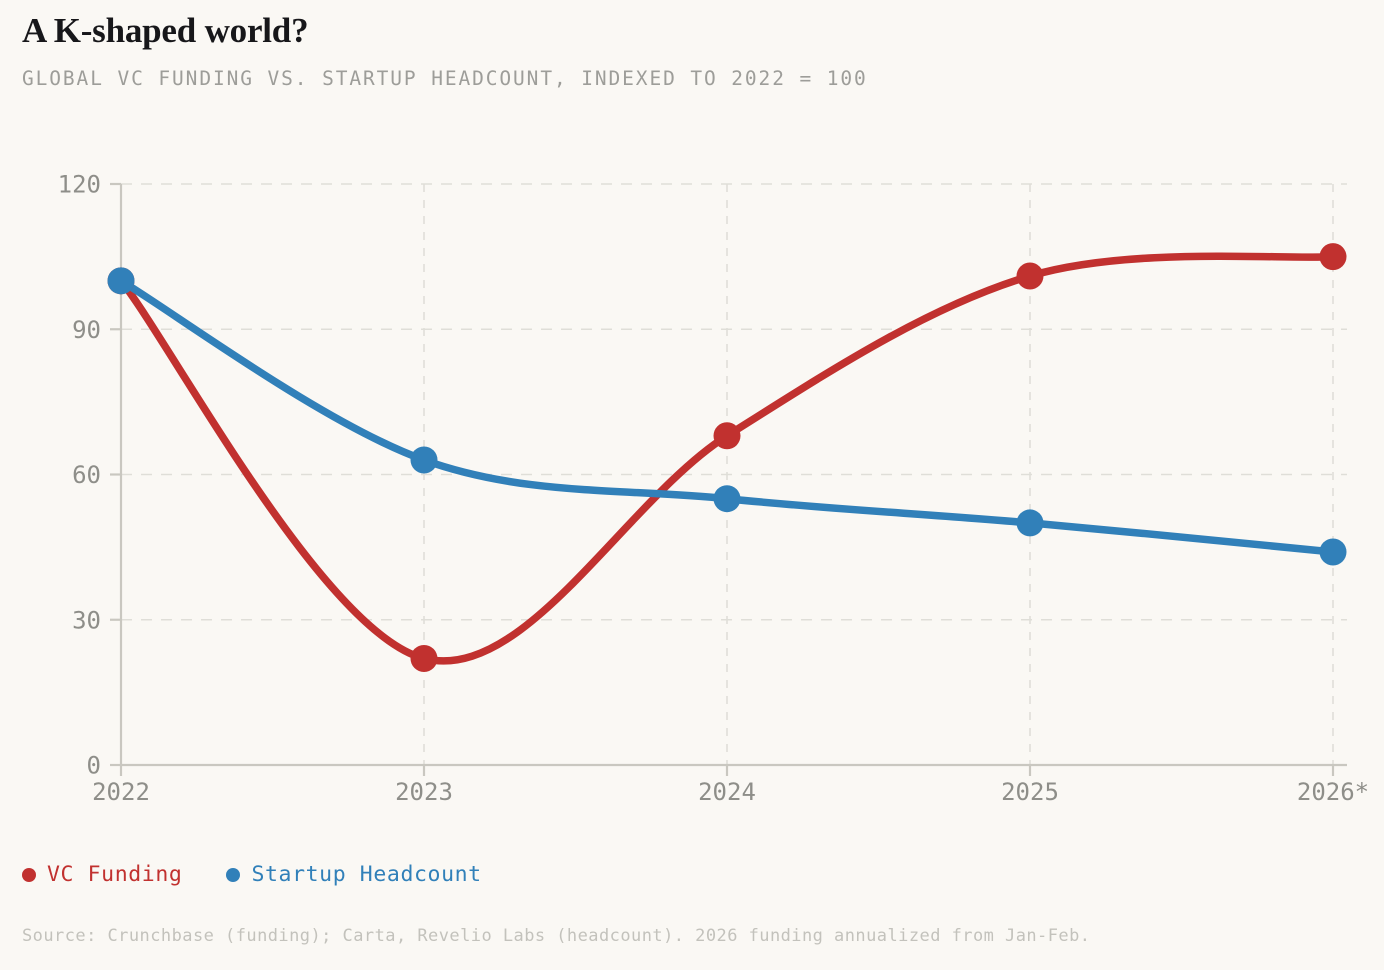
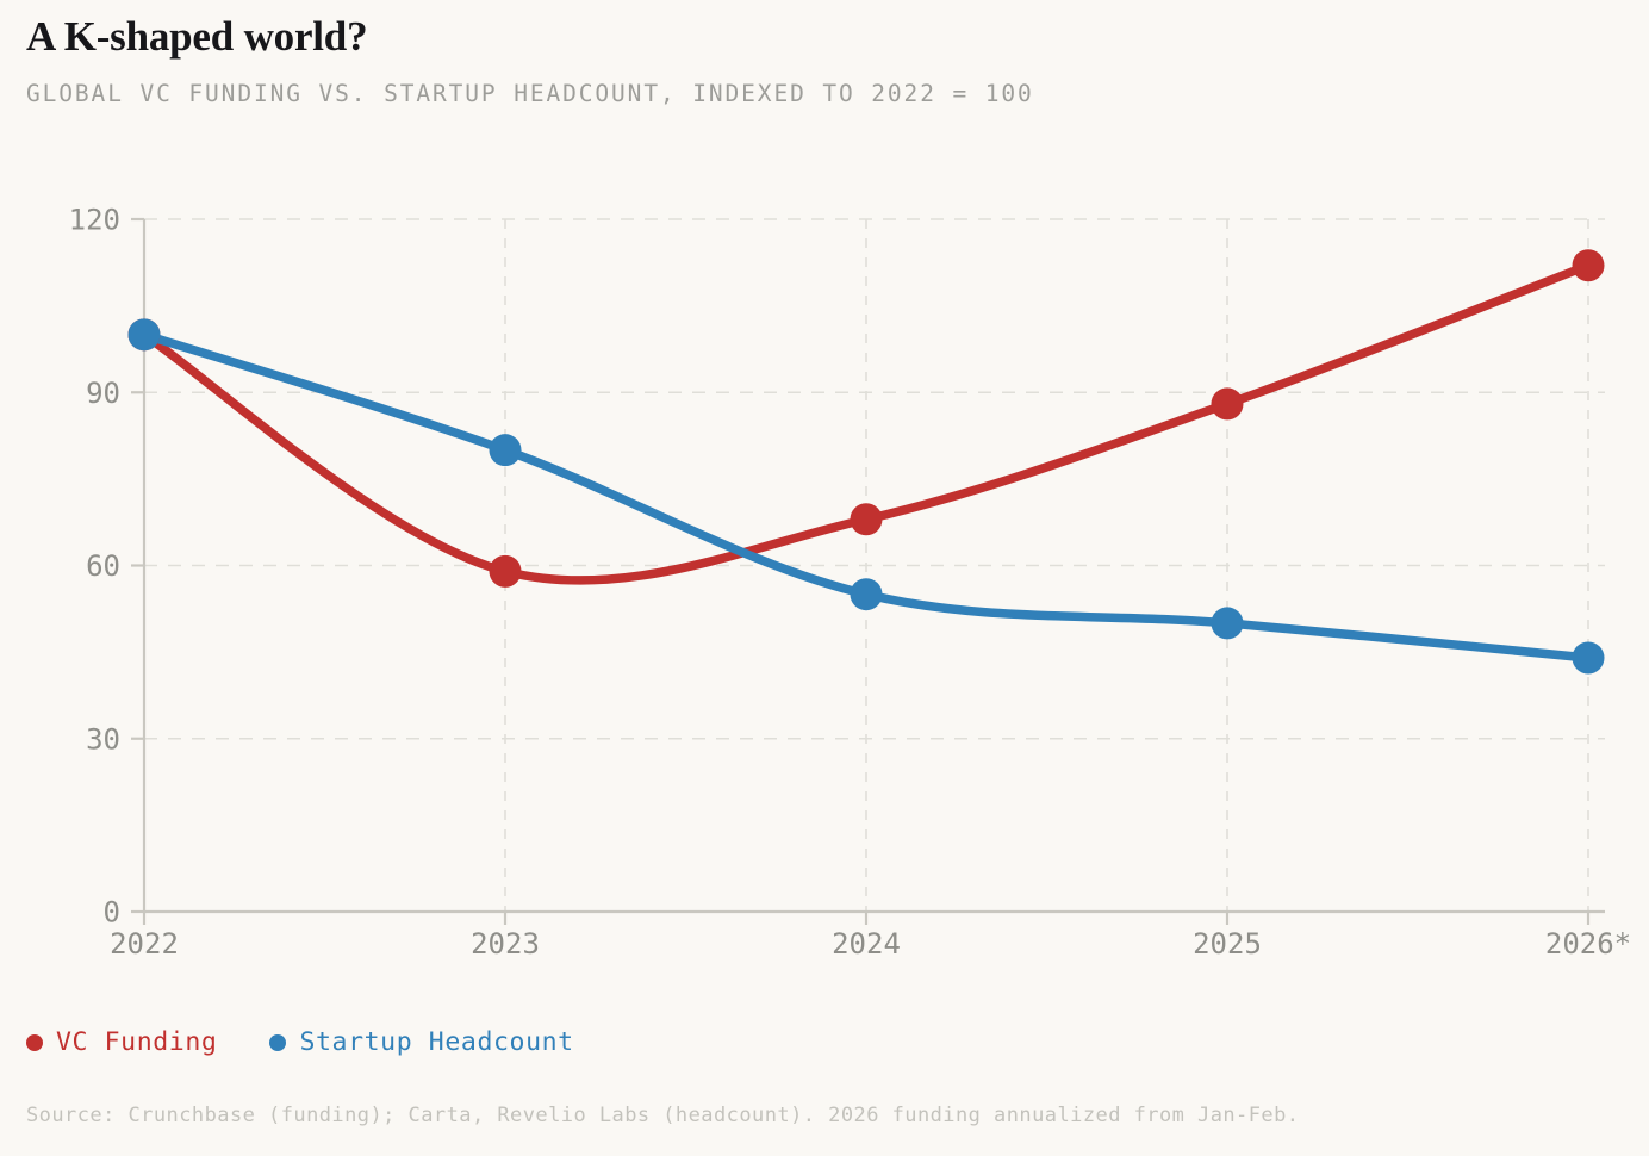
VC Funding/2023: 22 -> 59
Startup Headcount/2023: 63 -> 80
VC Funding/2025: 101 -> 88
VC Funding/2026*: 105 -> 112
